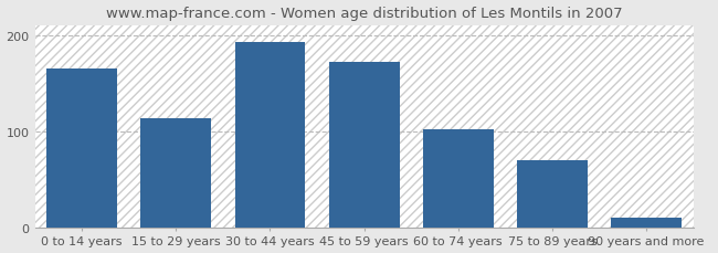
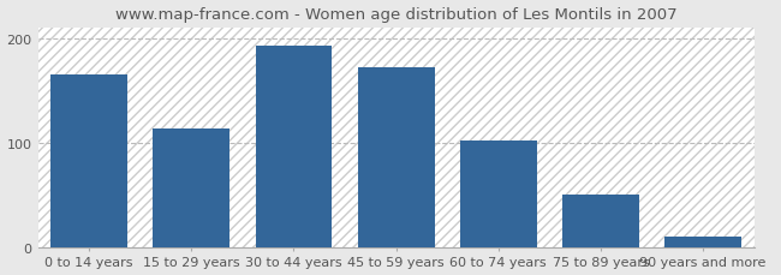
75 to 89 years: 70 -> 50
